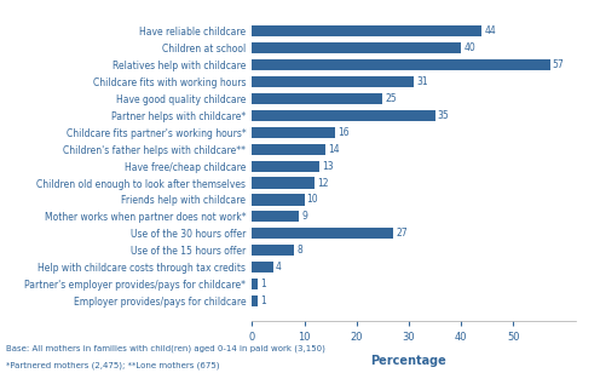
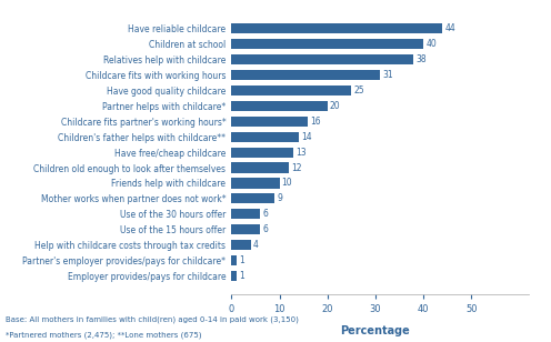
Relatives help with childcare: 57 -> 38
Partner helps with childcare*: 35 -> 20
Use of the 30 hours offer: 27 -> 6
Use of the 15 hours offer: 8 -> 6
